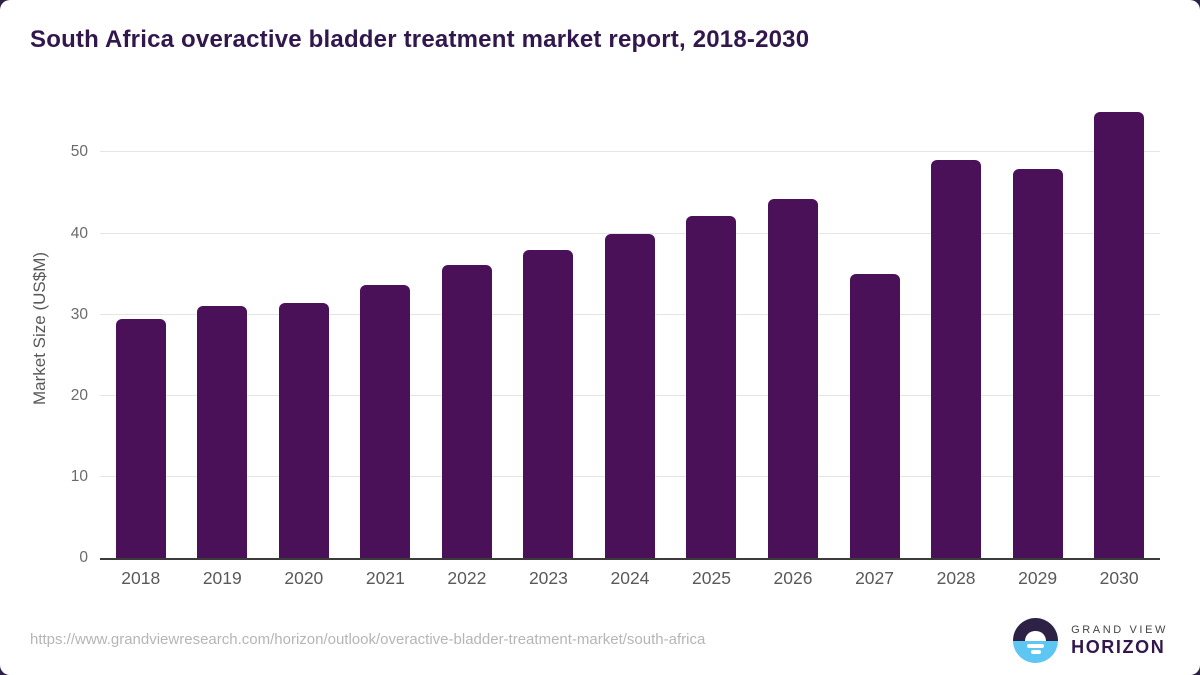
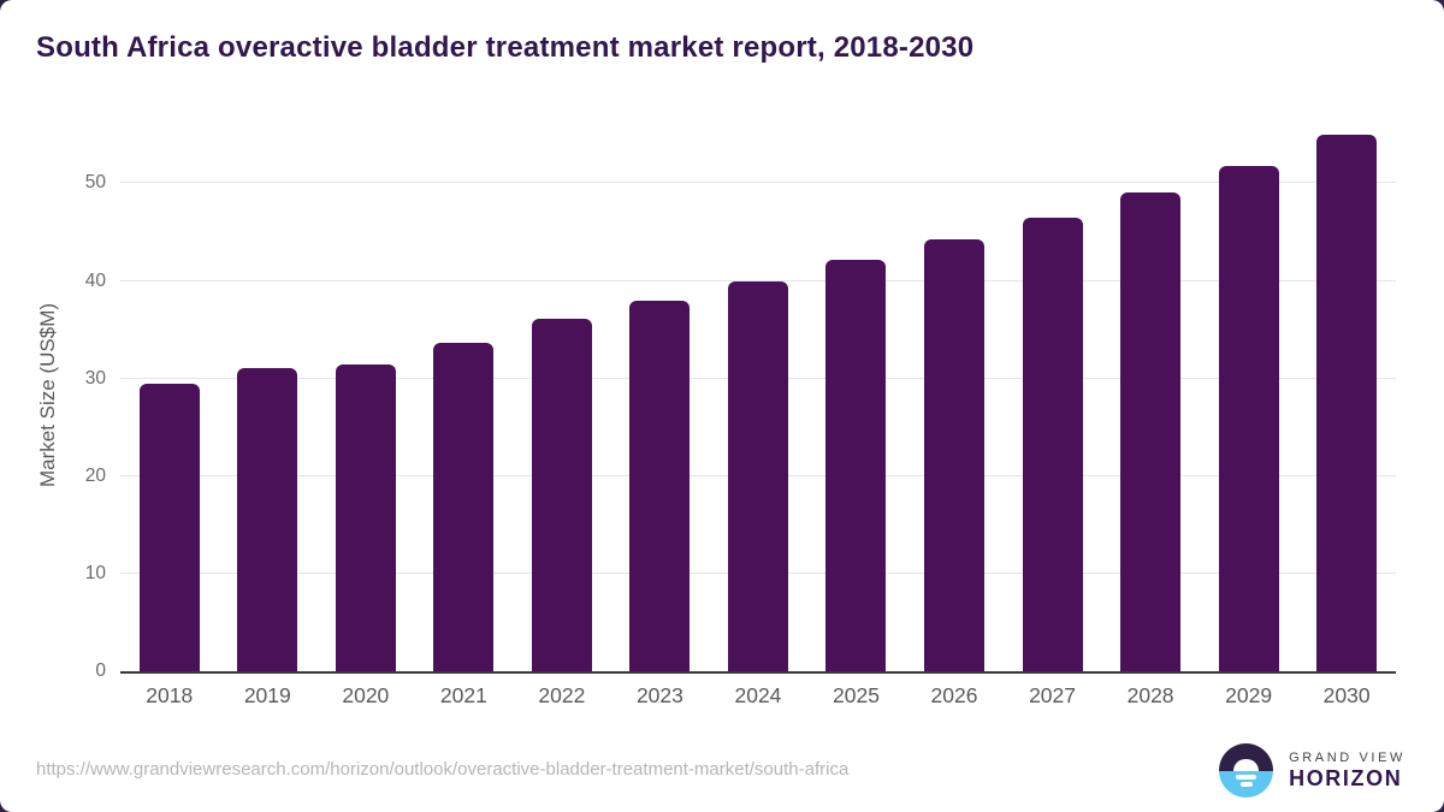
2027: 35 -> 46
2029: 48 -> 52
